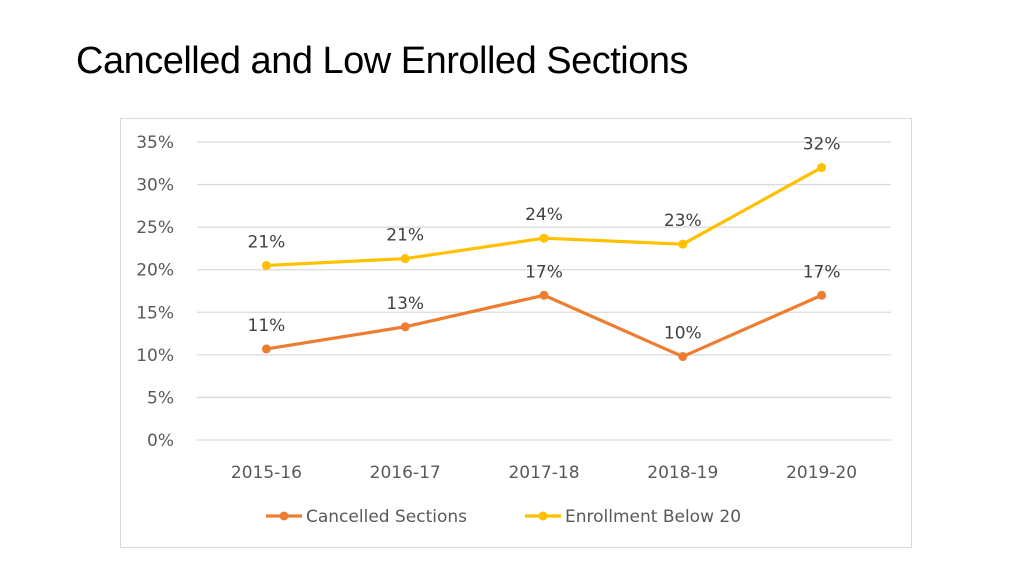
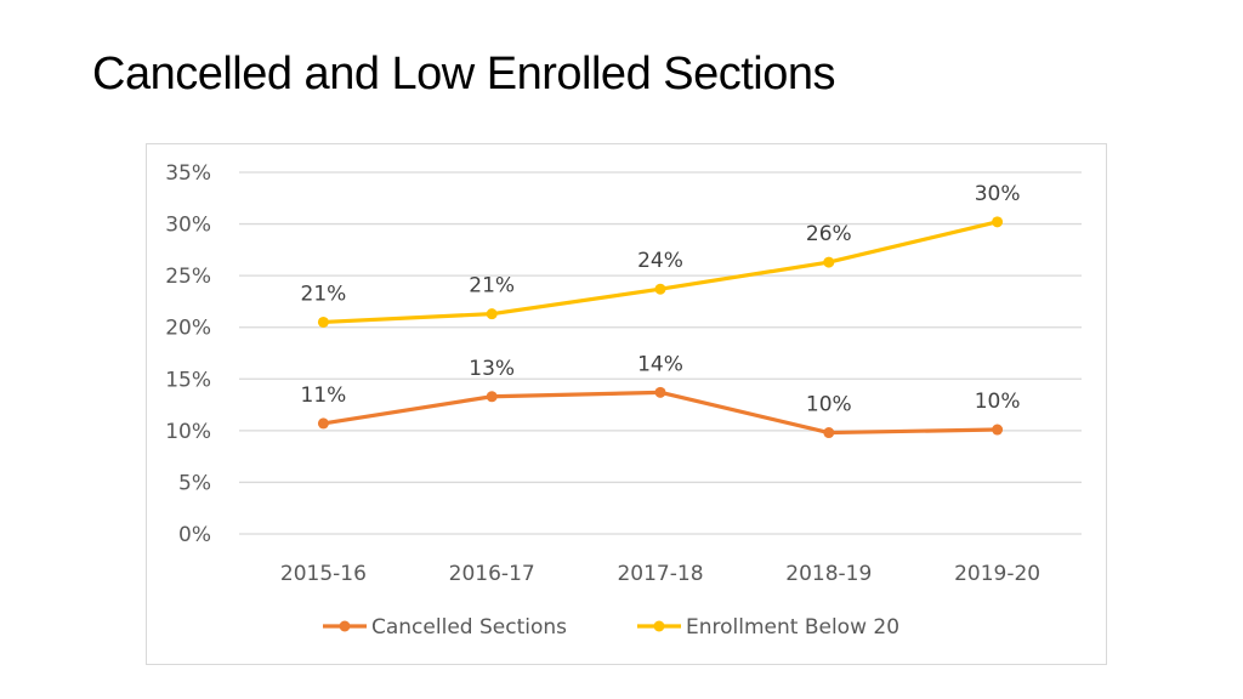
Cancelled Sections/2017-18: 17% -> 14%
Enrollment Below 20/2018-19: 23% -> 26%
Cancelled Sections/2019-20: 17% -> 10%
Enrollment Below 20/2019-20: 32% -> 30%
